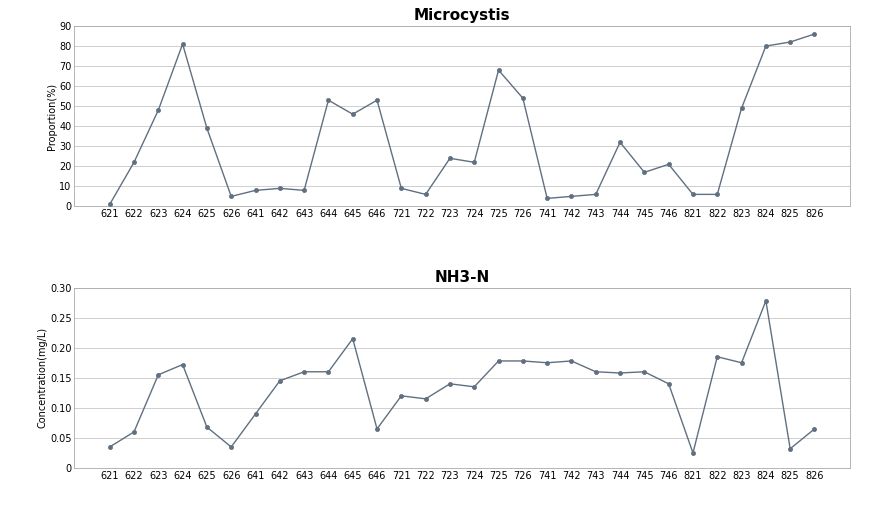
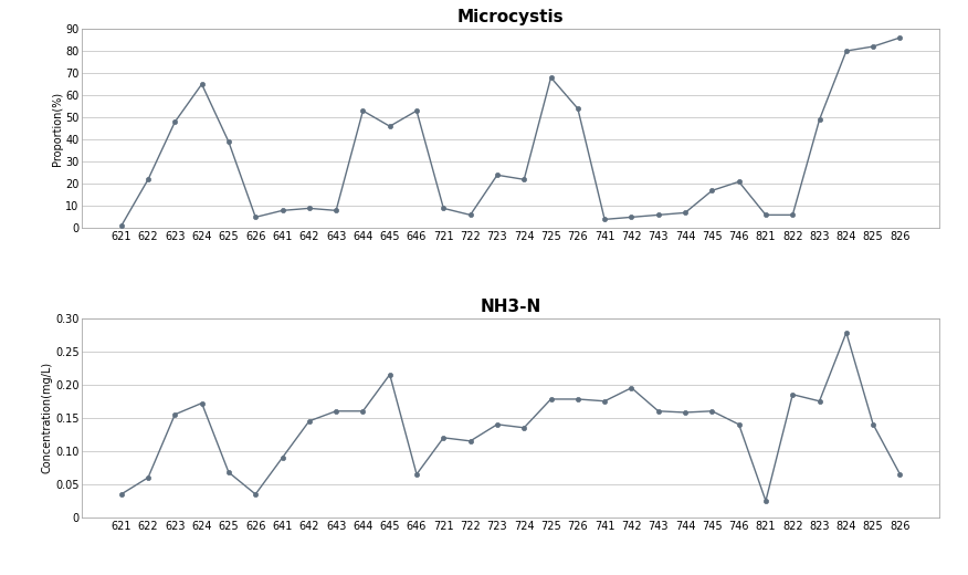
Microcystis/624: 81 -> 65
Microcystis/744: 32 -> 7
NH3-N/742: 0.178 -> 0.195
NH3-N/825: 0.032 -> 0.140
